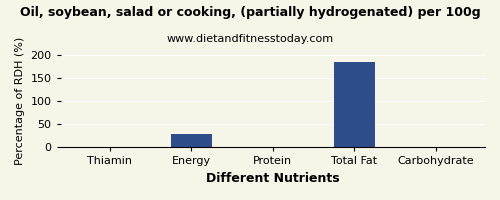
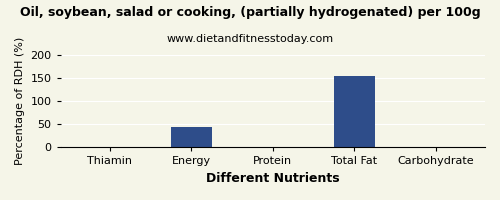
Energy: 30 -> 45
Total Fat: 185 -> 155
